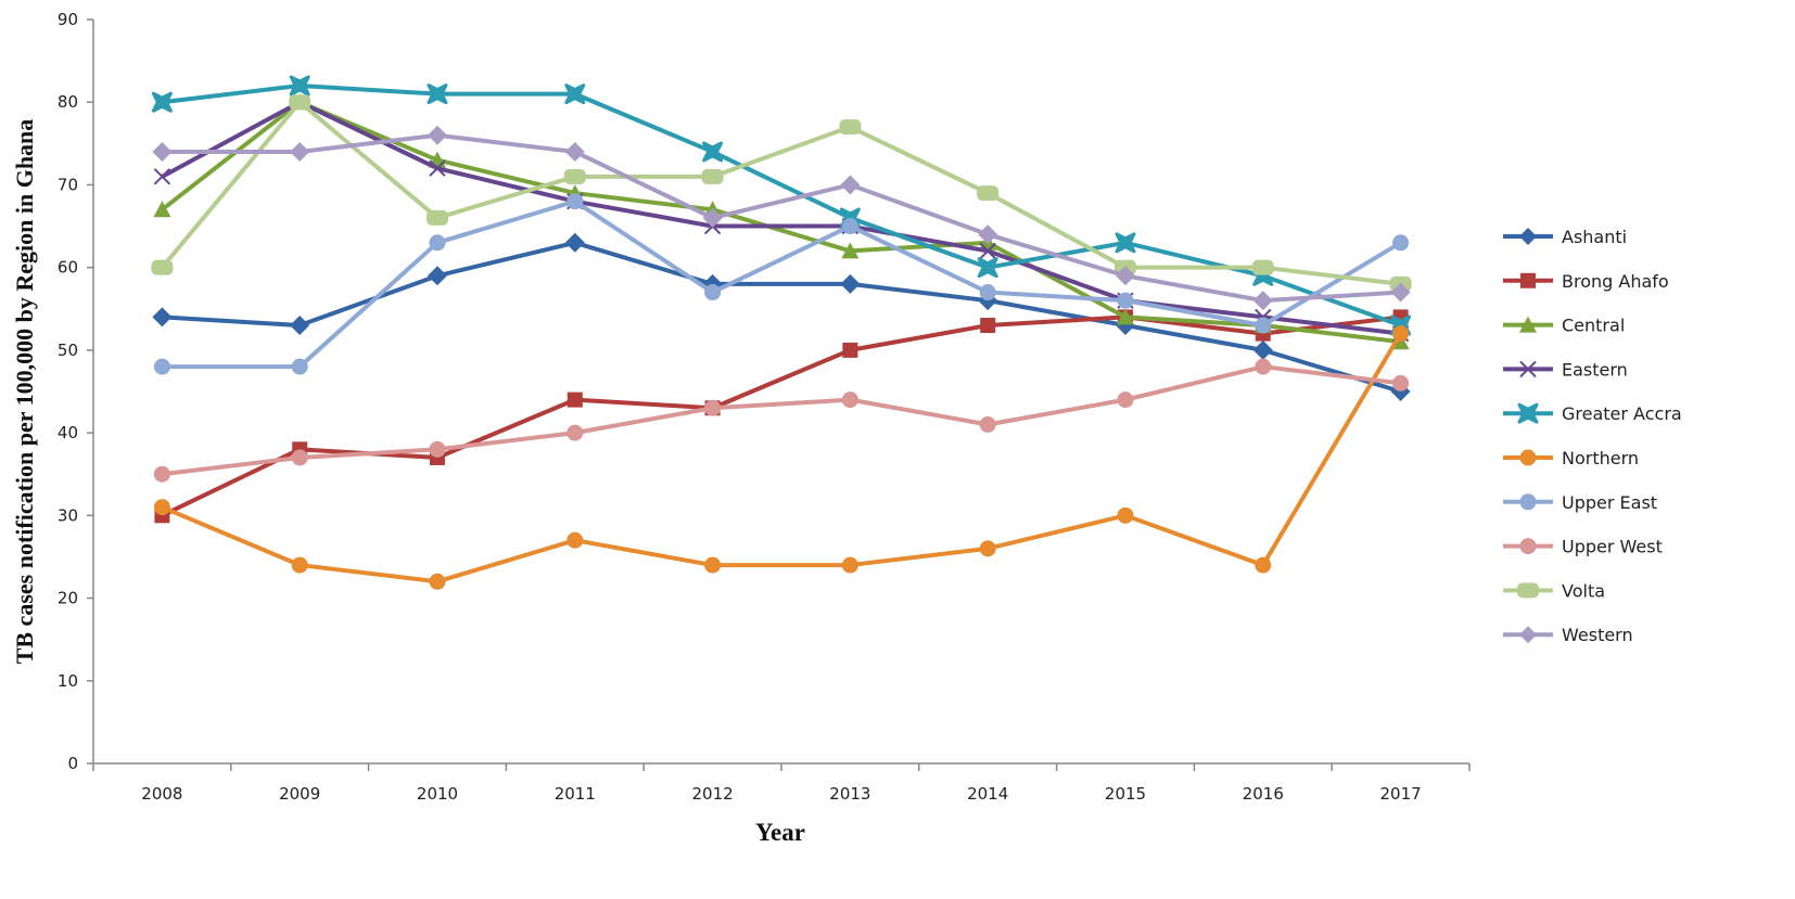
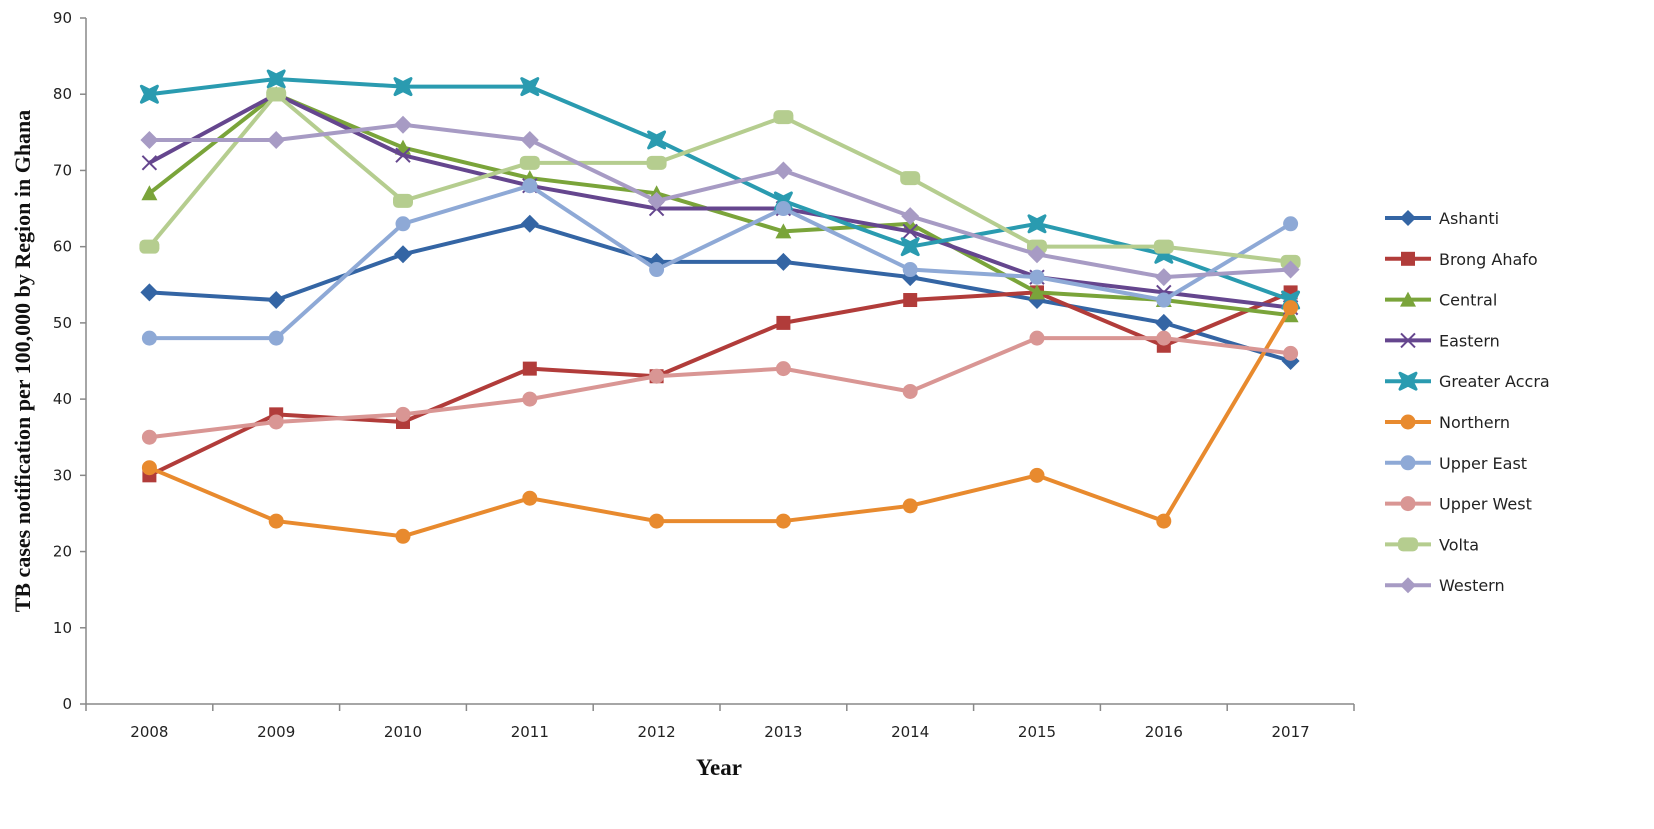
Upper West/2015: 44 -> 48
Brong Ahafo/2016: 52 -> 47
